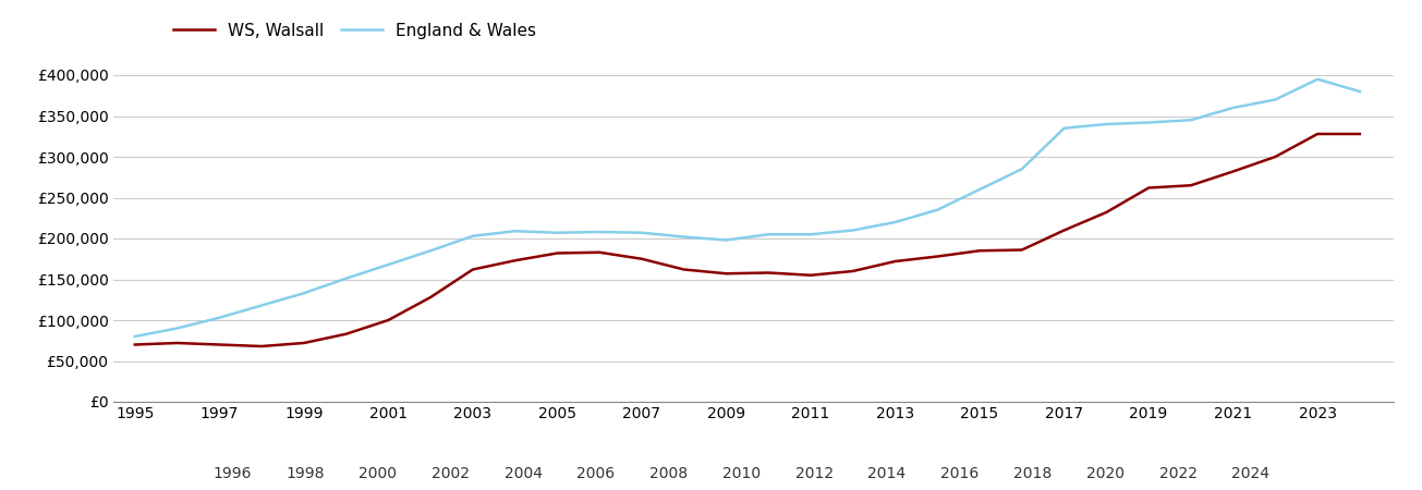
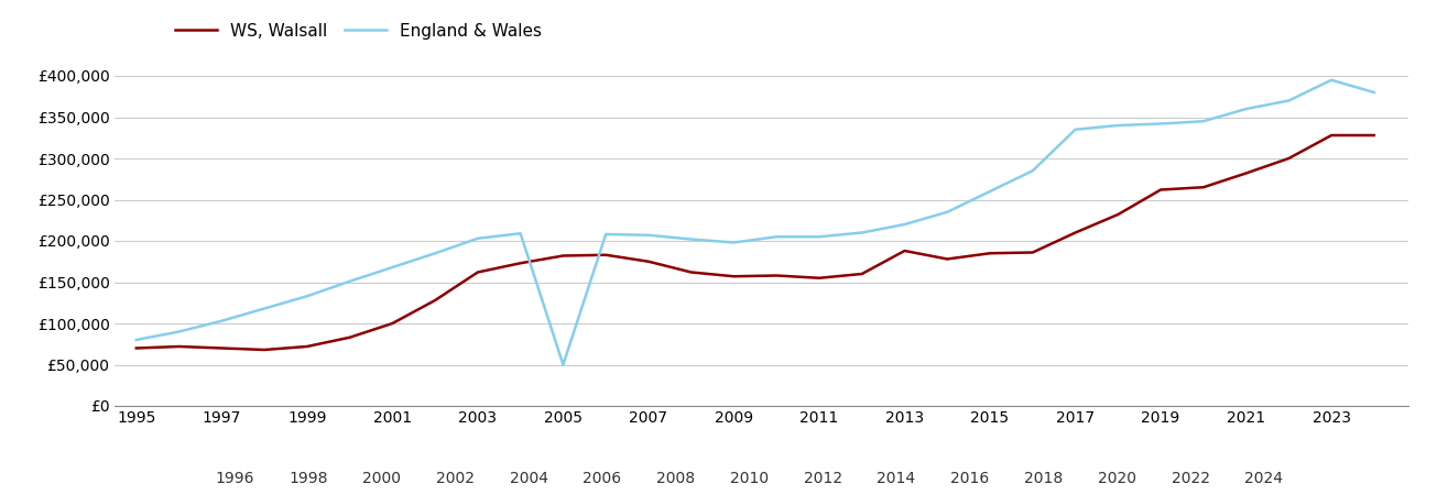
England & Wales/2005: £207,000 -> £50,000
WS, Walsall/2013: £172,000 -> £188,000
